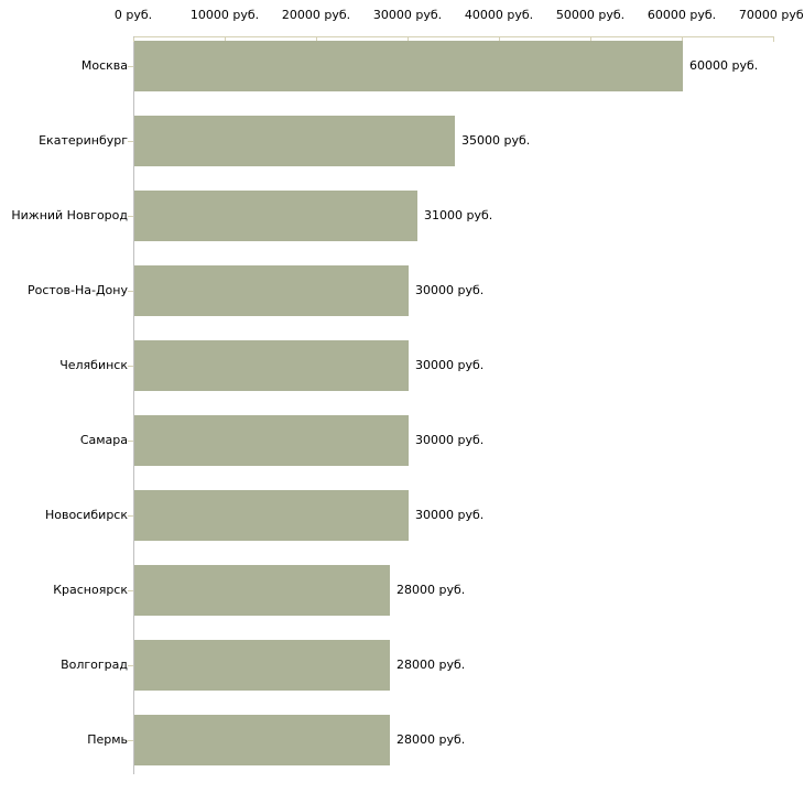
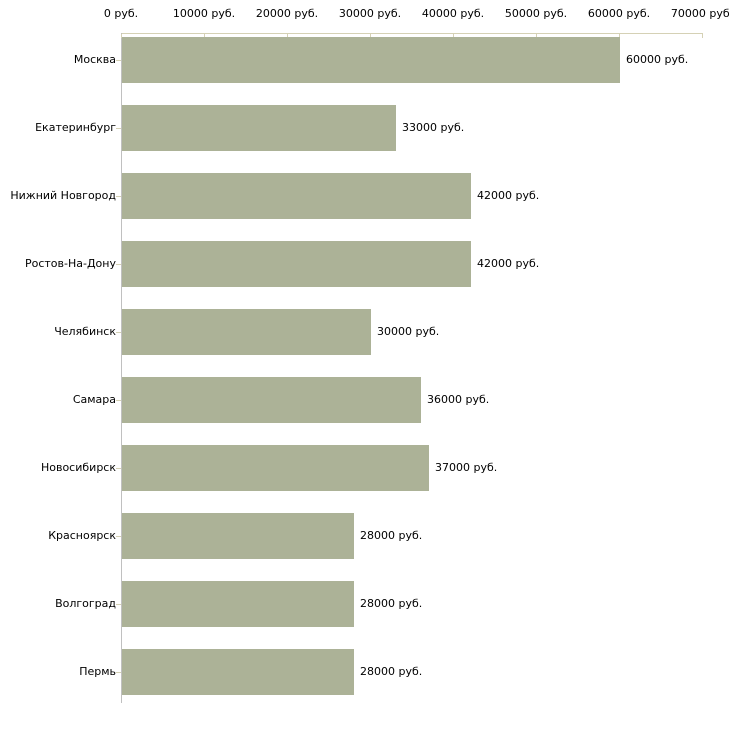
Екатеринбург: 35000 -> 33000
Нижний Новгород: 31000 -> 42000
Ростов-На-Дону: 30000 -> 42000
Самара: 30000 -> 36000
Новосибирск: 30000 -> 37000
